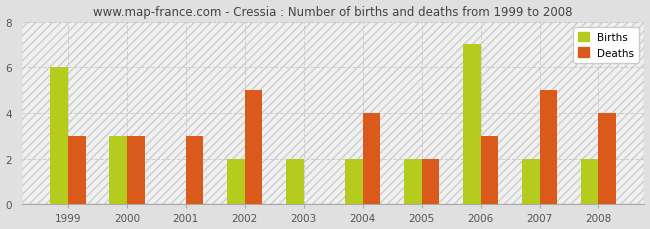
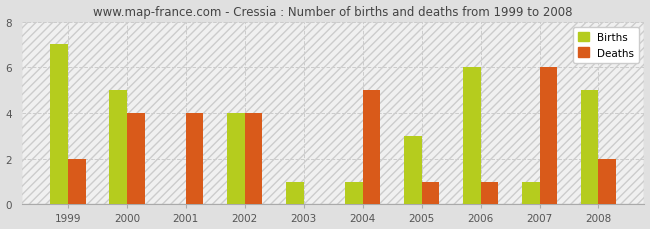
Births/1999: 6 -> 7
Deaths/1999: 3 -> 2
Births/2000: 3 -> 5
Deaths/2000: 3 -> 4
Deaths/2001: 3 -> 4
Births/2002: 2 -> 4
Deaths/2002: 5 -> 4
Births/2003: 2 -> 1
Births/2004: 2 -> 1
Deaths/2004: 4 -> 5
Births/2005: 2 -> 3
Deaths/2005: 2 -> 1
Births/2006: 7 -> 6
Deaths/2006: 3 -> 1
Births/2007: 2 -> 1
Deaths/2007: 5 -> 6
Births/2008: 2 -> 5
Deaths/2008: 4 -> 2
